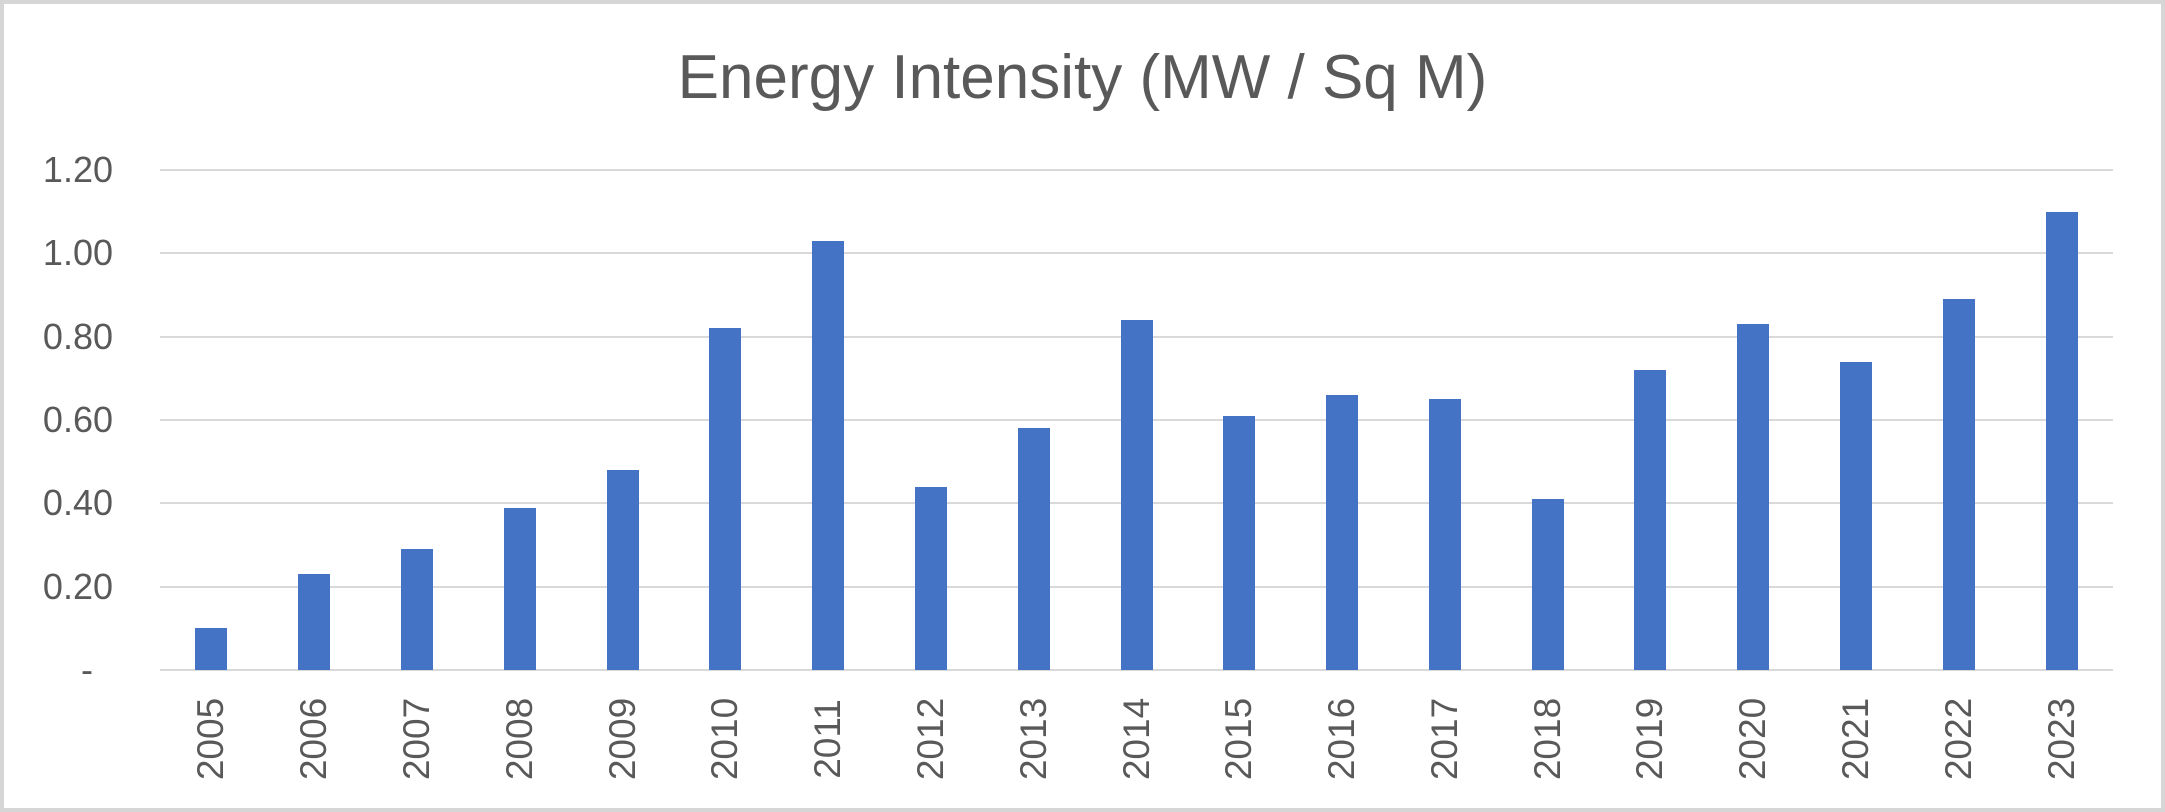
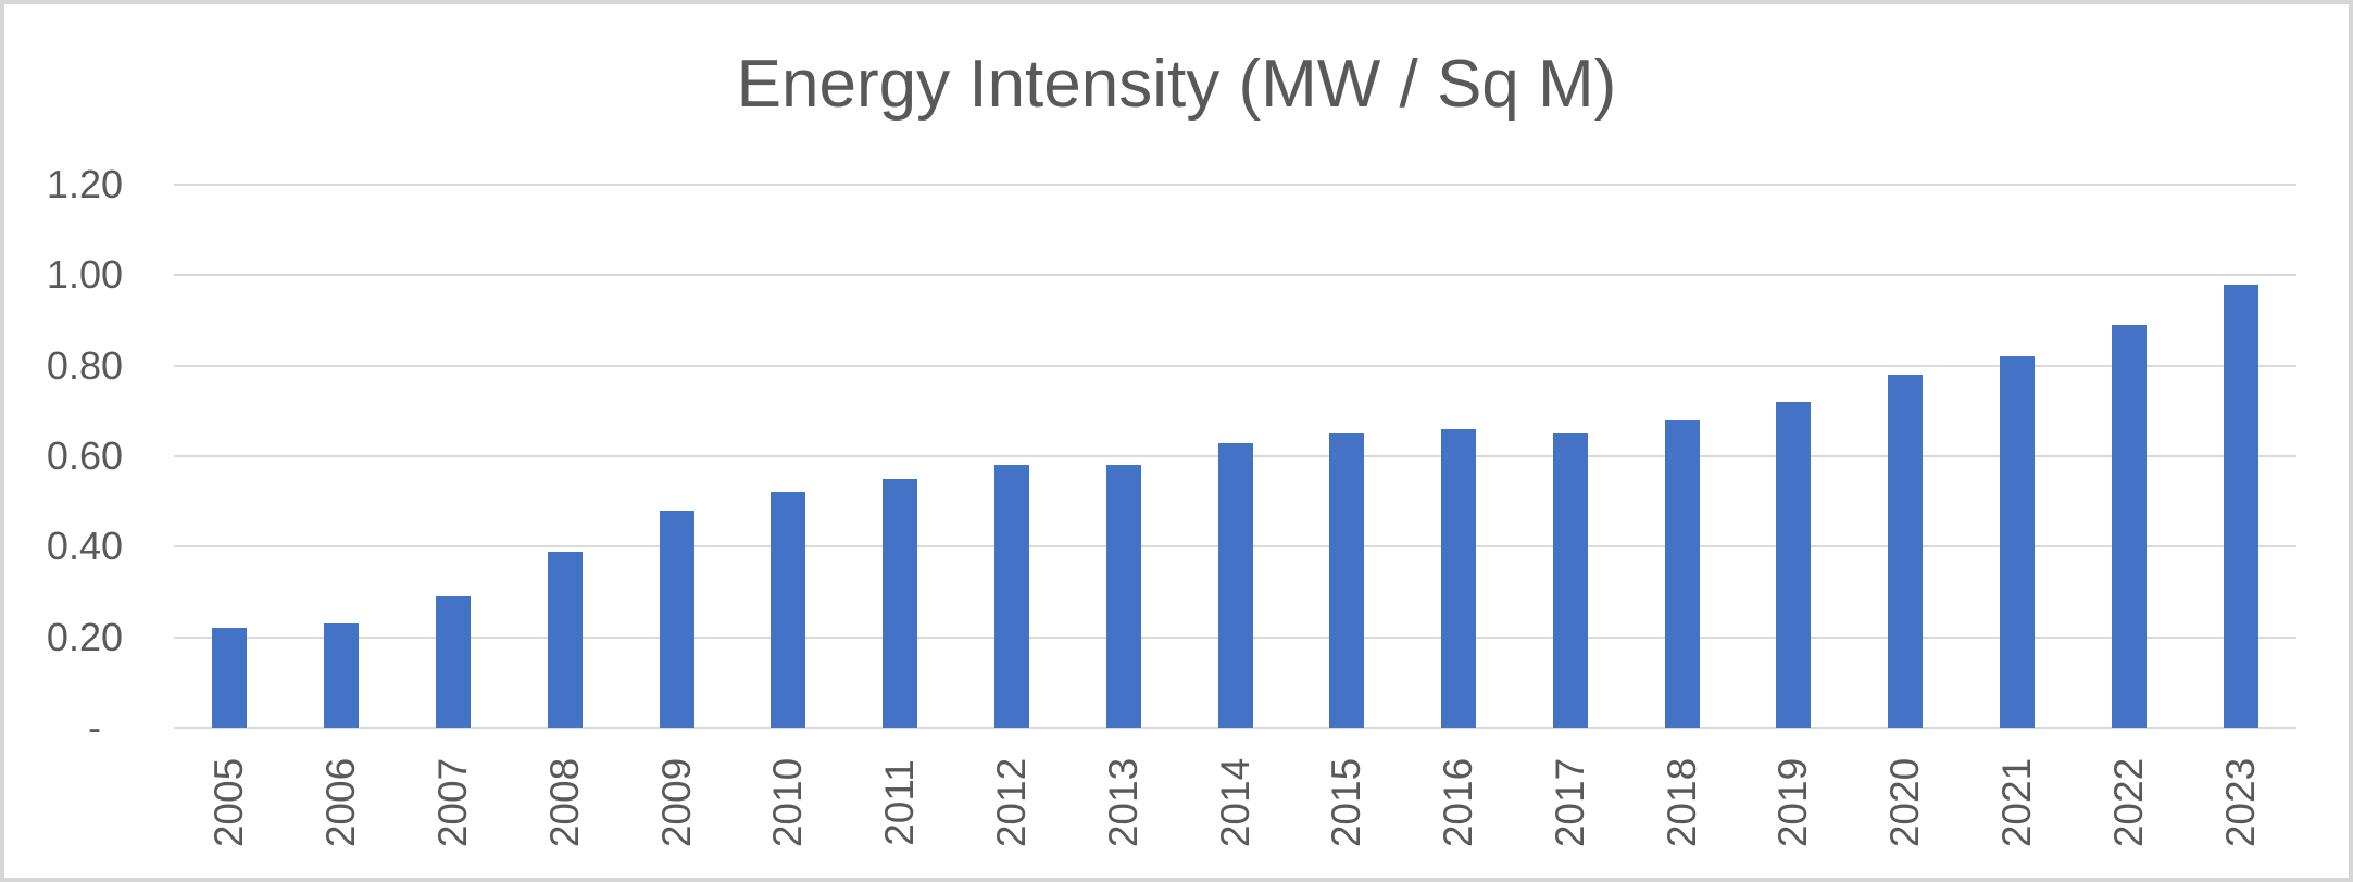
2005: 0.10 -> 0.22
2010: 0.82 -> 0.52
2011: 1.03 -> 0.55
2012: 0.44 -> 0.58
2014: 0.84 -> 0.63
2015: 0.61 -> 0.65
2018: 0.41 -> 0.68
2020: 0.83 -> 0.78
2021: 0.74 -> 0.82
2023: 1.10 -> 0.98
